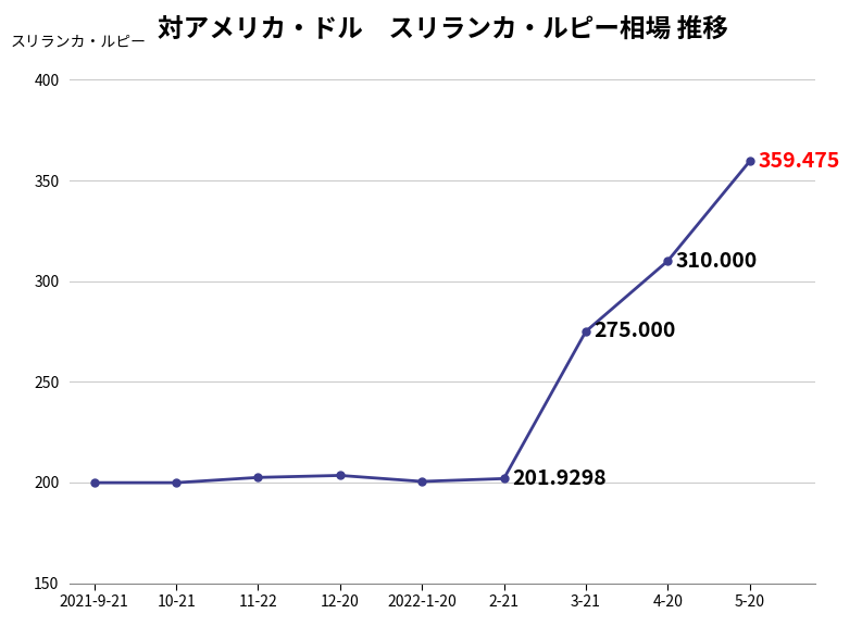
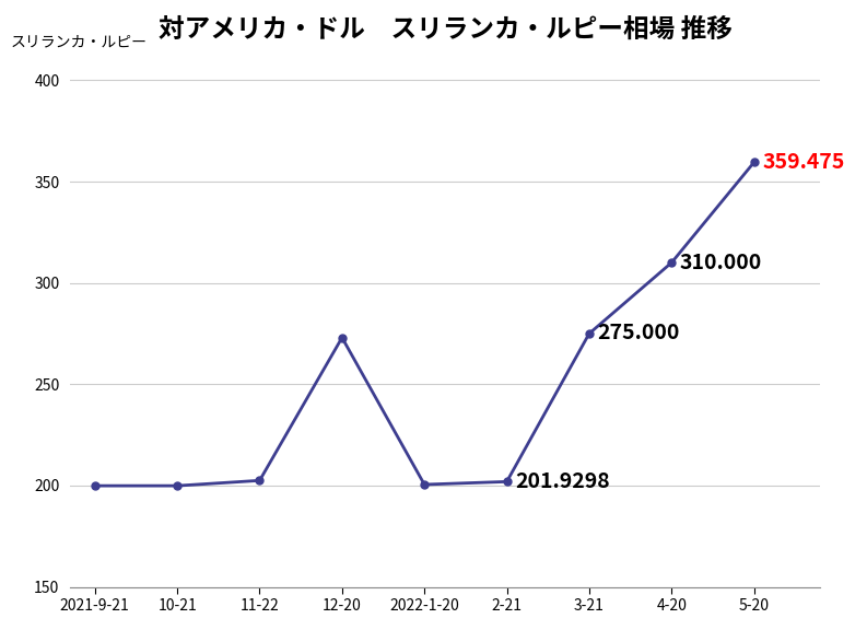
12-20: 204 -> 273
